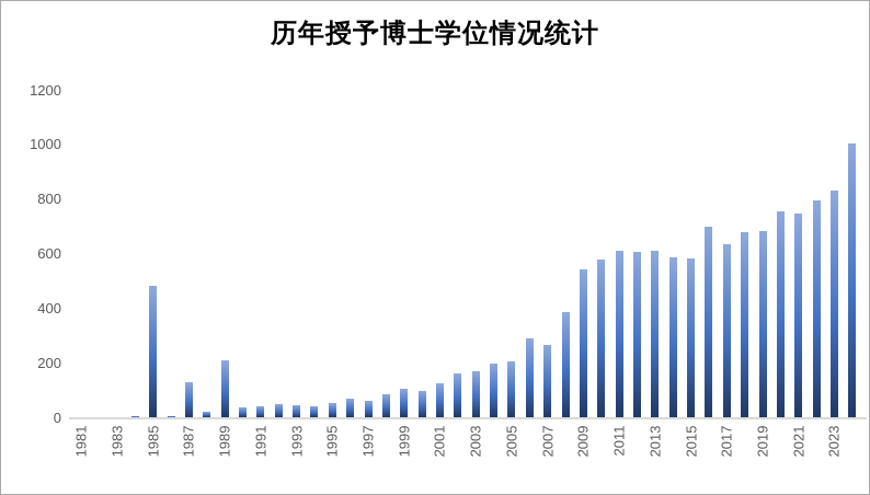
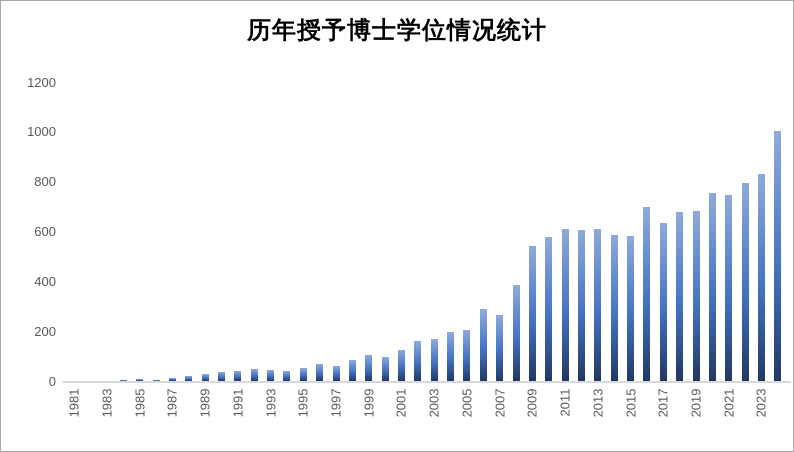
1985: 480 -> 10
1987: 130 -> 10
1989: 210 -> 30
